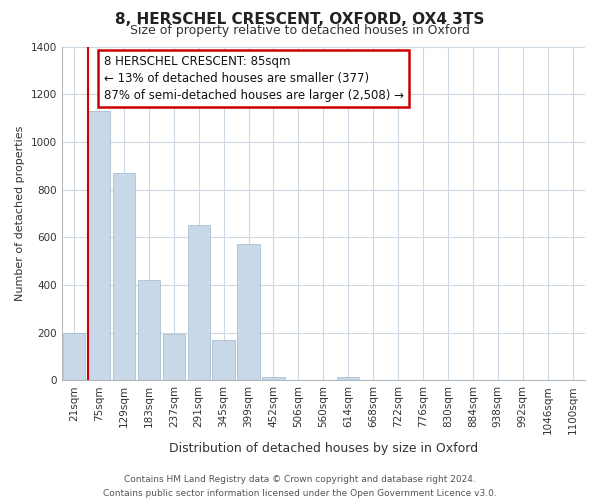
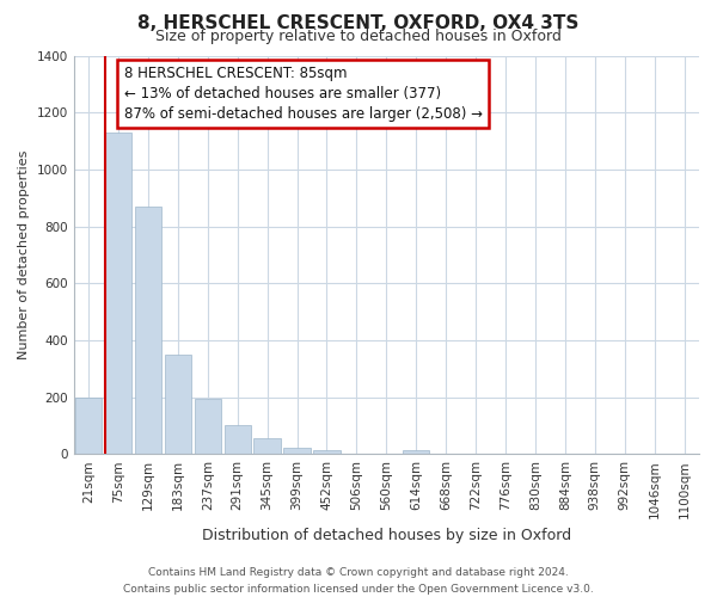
183sqm: 420 -> 350
291sqm: 650 -> 100
345sqm: 170 -> 55
399sqm: 570 -> 22
